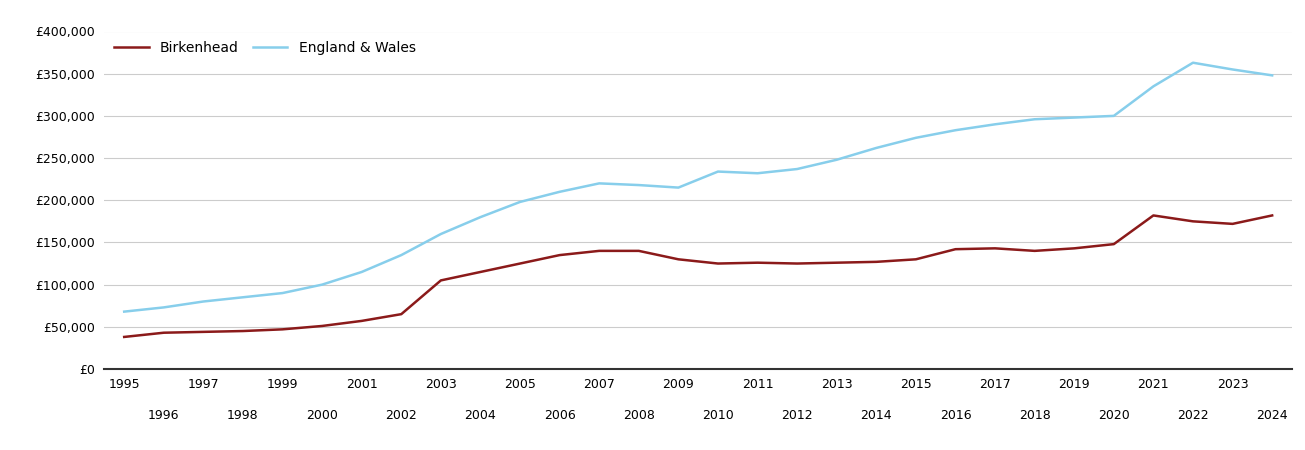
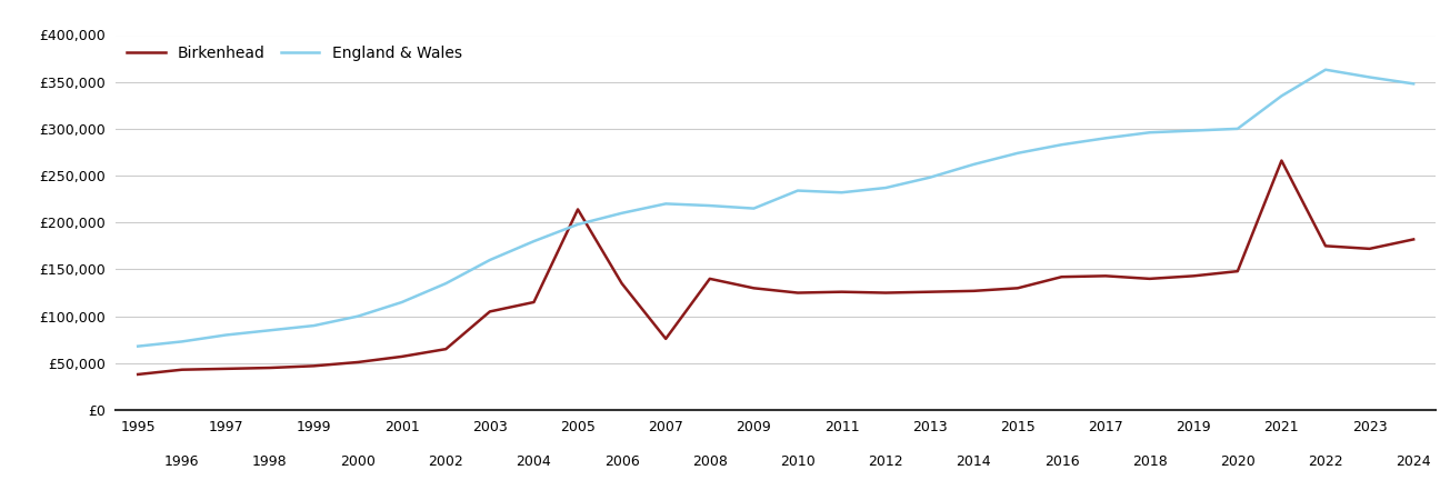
Birkenhead/2005: £125,000 -> £214,000
Birkenhead/2007: £140,000 -> £76,000
Birkenhead/2021: £182,000 -> £266,000
